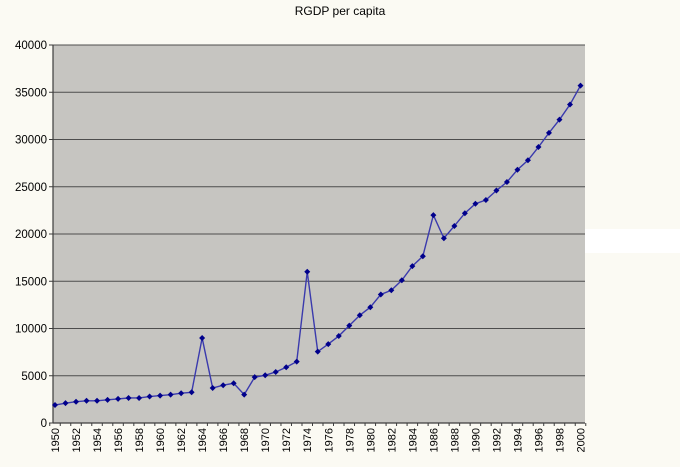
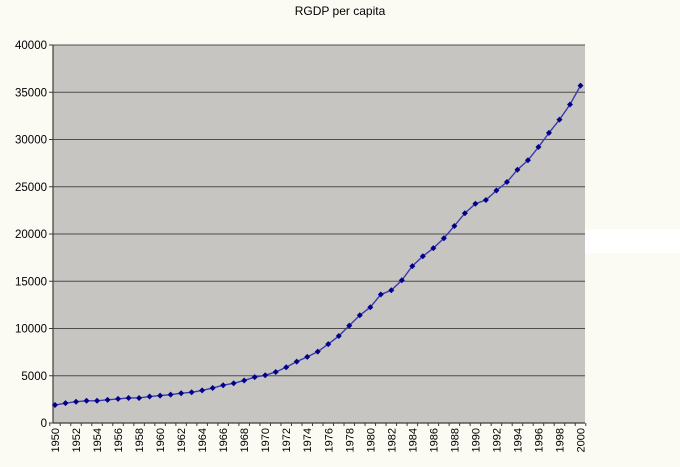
1964: 9000 -> 3000
1968: 3000 -> 4000
1974: 16000 -> 7000
1986: 22000 -> 18000
